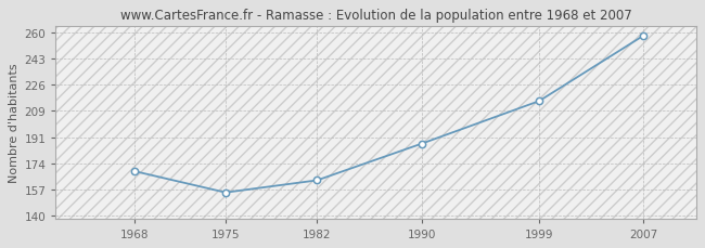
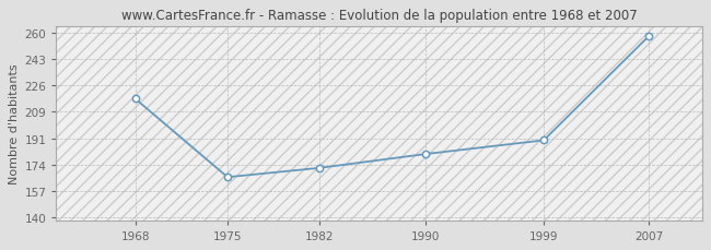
1968: 169 -> 217
1975: 155 -> 166
1982: 163 -> 172
1990: 187 -> 181
1999: 215 -> 190
